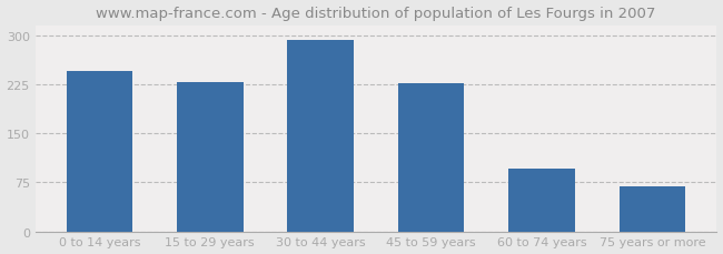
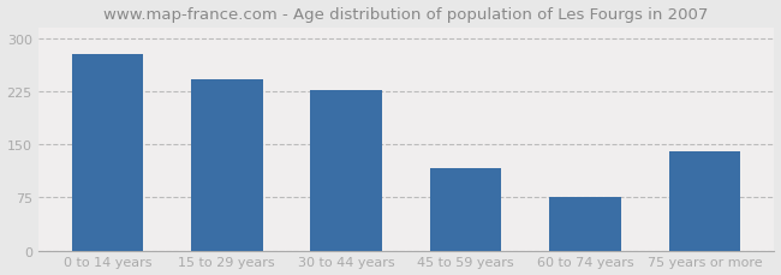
0 to 14 years: 245 -> 278
15 to 29 years: 228 -> 242
30 to 44 years: 293 -> 226
45 to 59 years: 226 -> 116
60 to 74 years: 96 -> 76
75 years or more: 68 -> 140
